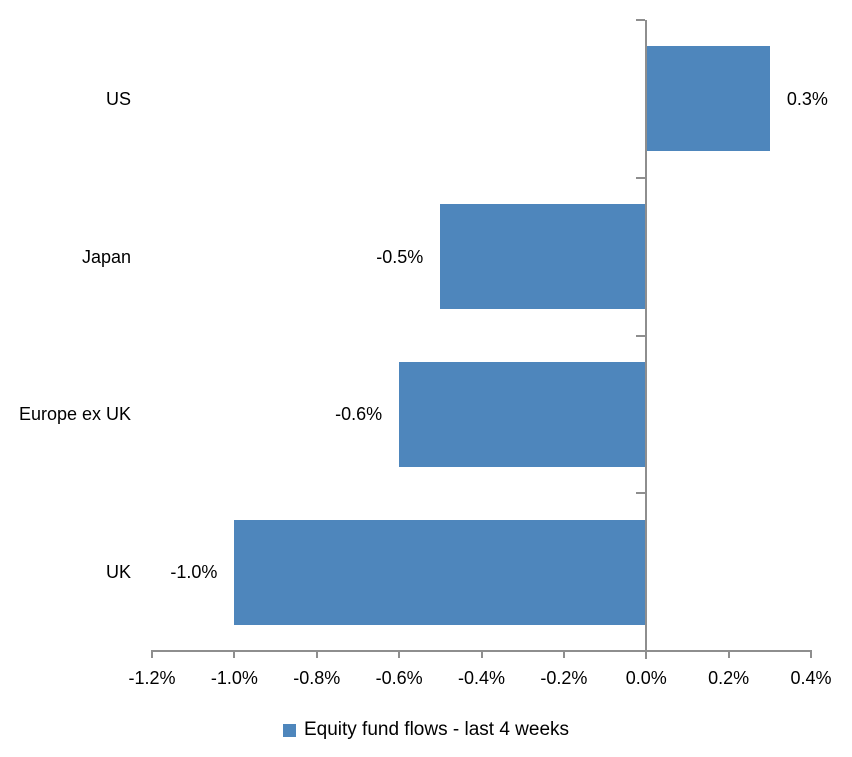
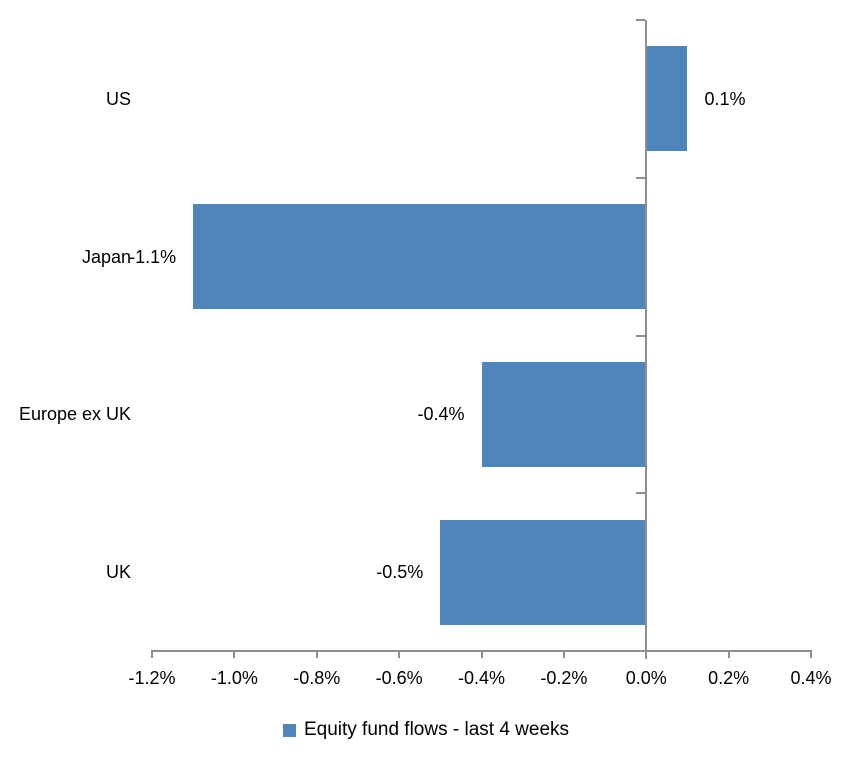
US: 0.3% -> 0.1%
Japan: -0.5% -> -1.1%
Europe ex UK: -0.6% -> -0.4%
UK: -1.0% -> -0.5%
